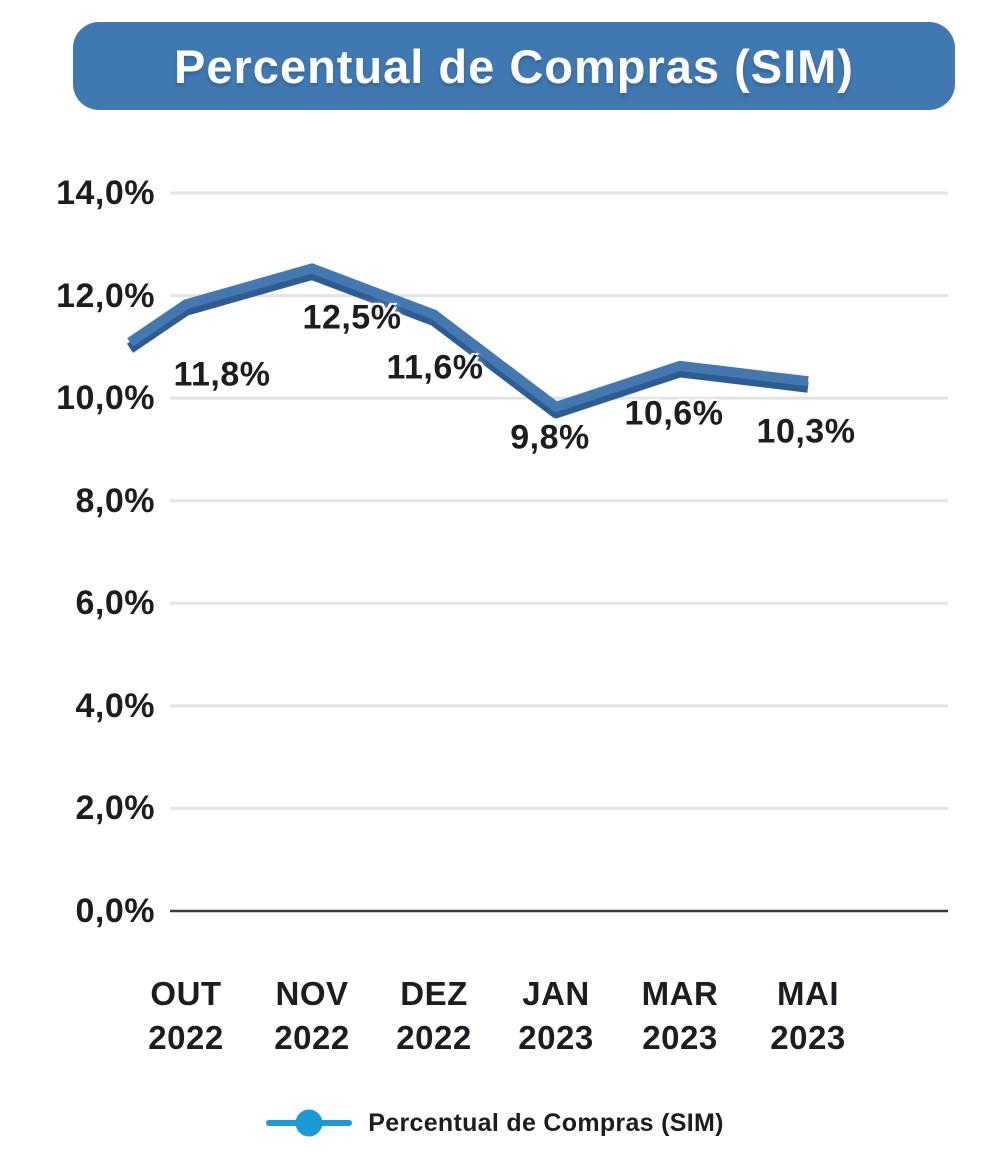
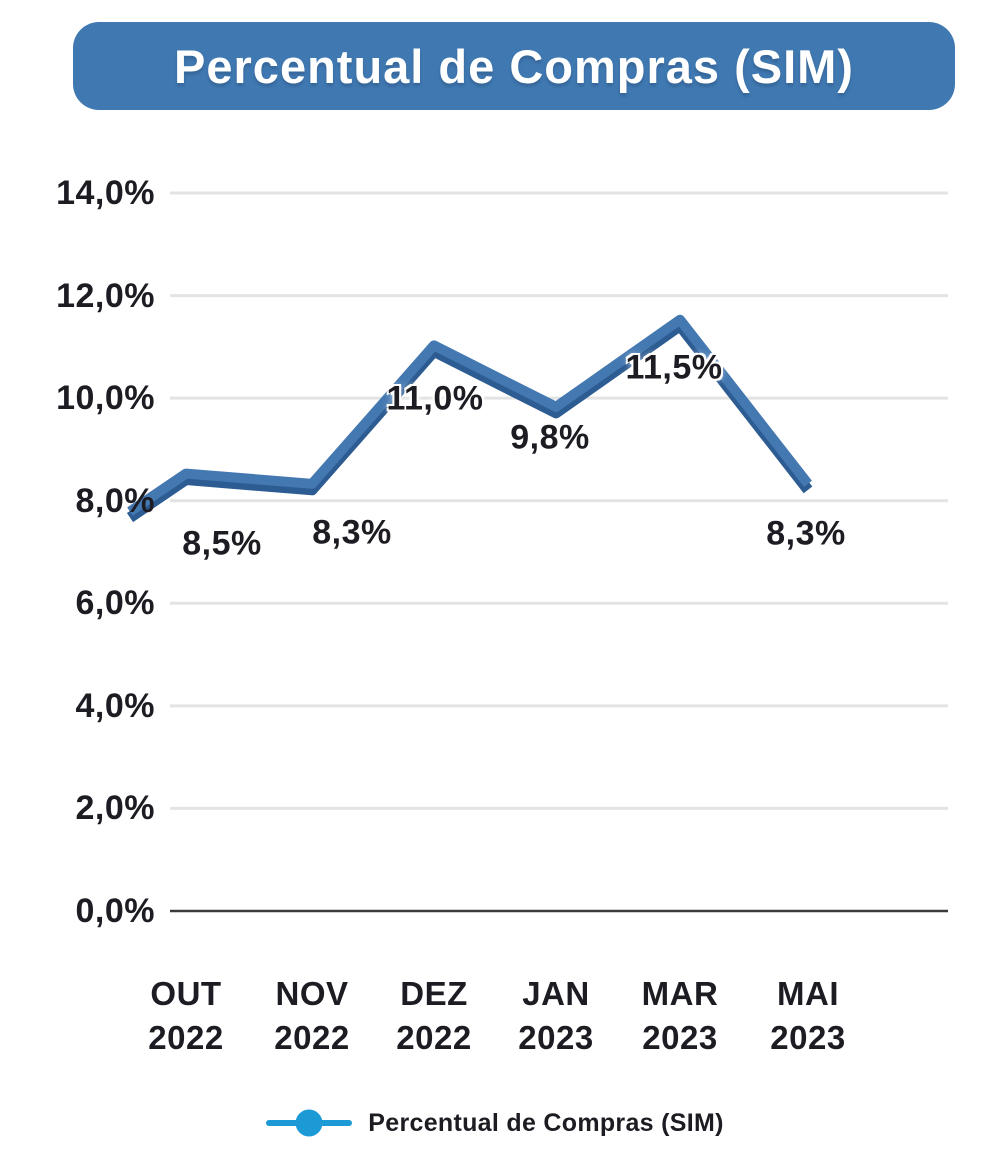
OUT 2022: 11,8% -> 8,5%
NOV 2022: 12,5% -> 8,3%
DEZ 2022: 11,6% -> 11,0%
MAR 2023: 10,6% -> 11,5%
MAI 2023: 10,3% -> 8,3%
